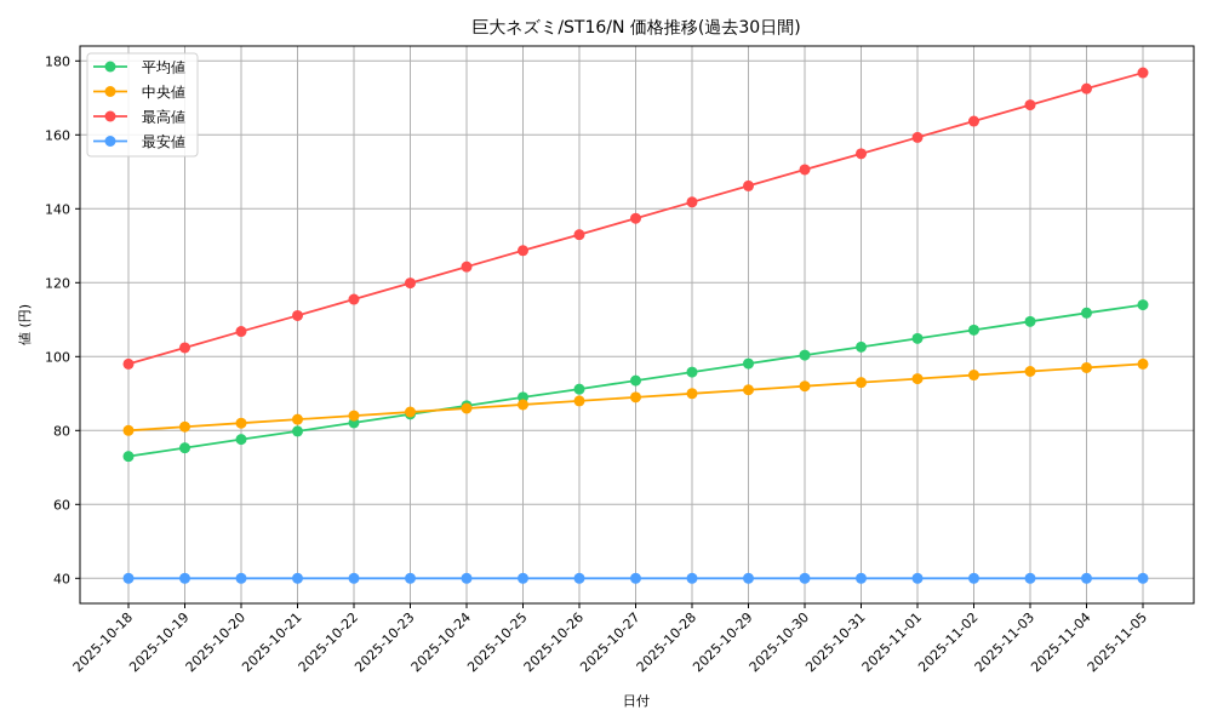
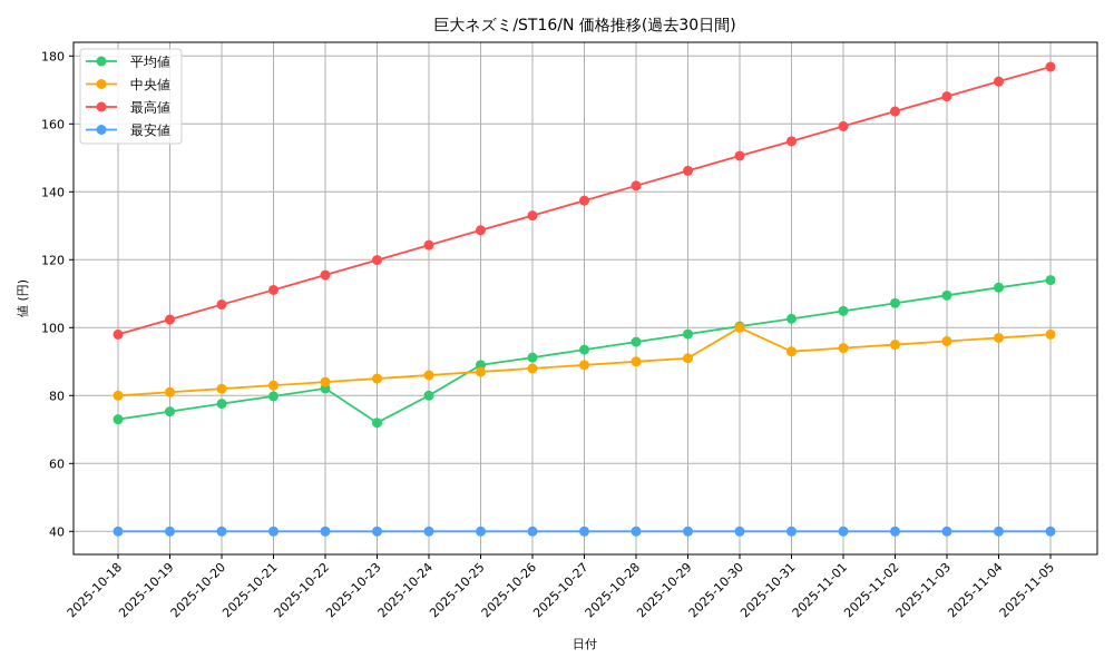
平均値/2025-10-23: 84 -> 72
平均値/2025-10-24: 87 -> 80
中央値/2025-10-30: 92 -> 100
